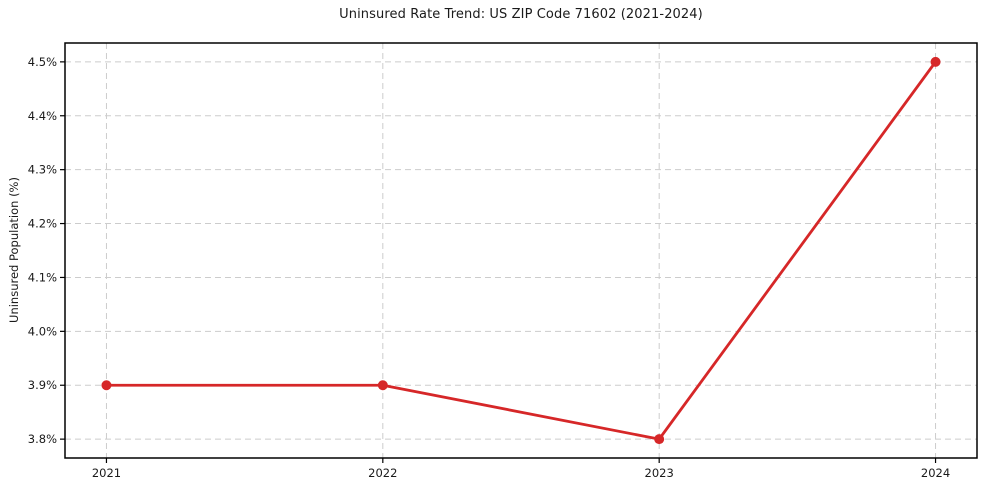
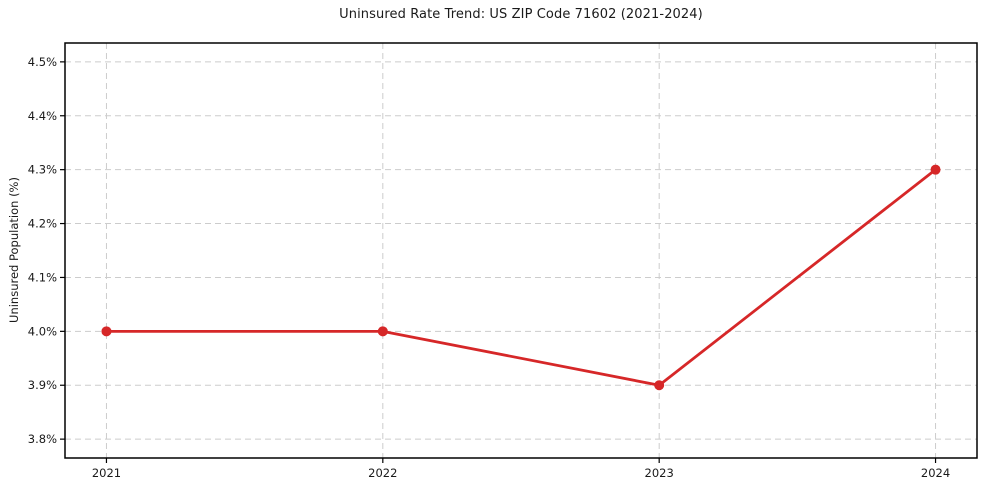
2021: 3.9% -> 4.0%
2022: 3.9% -> 4.0%
2023: 3.8% -> 3.9%
2024: 4.5% -> 4.3%
